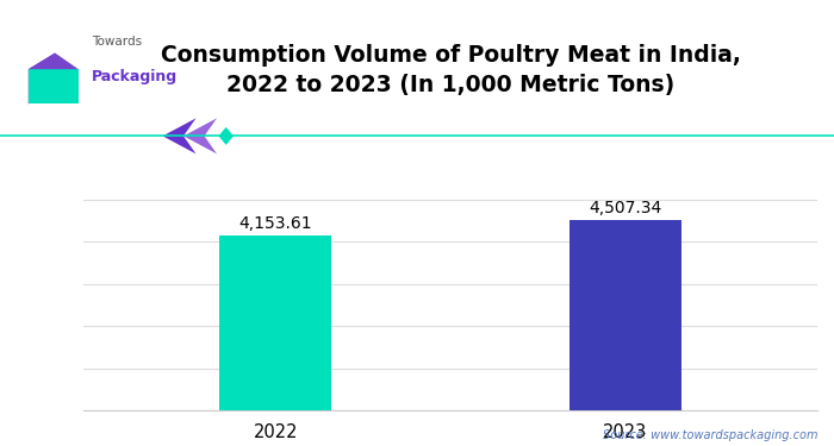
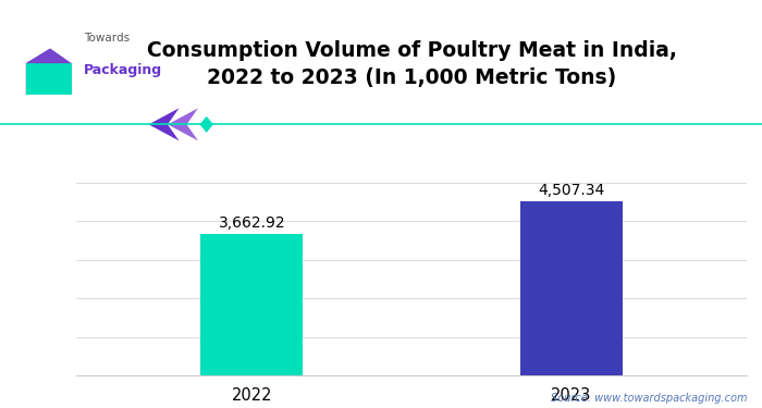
2022: 4,153.61 -> 3,662.92
